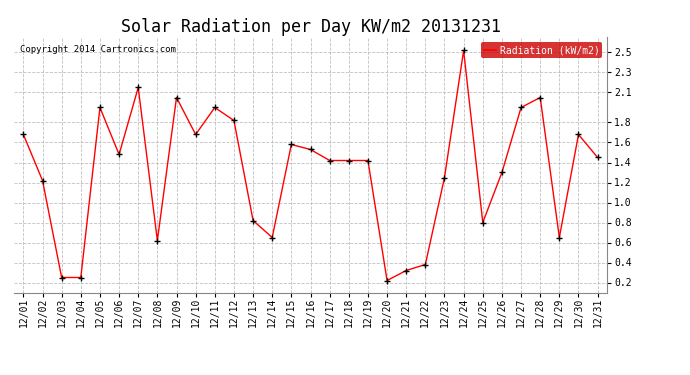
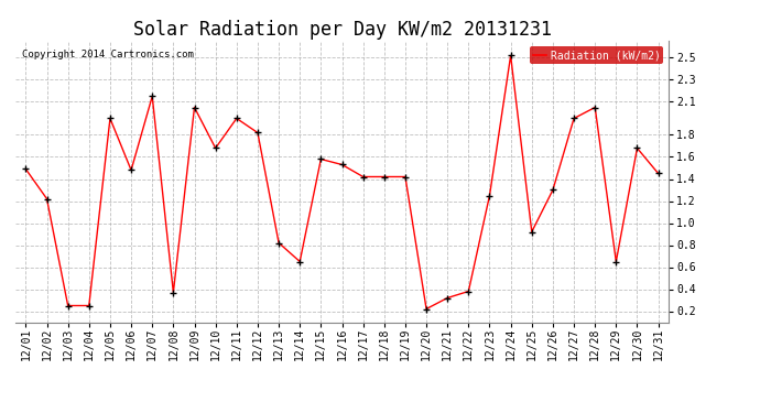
12/01: 1.68 -> 1.49
12/08: 0.62 -> 0.37
12/25: 0.80 -> 0.92
